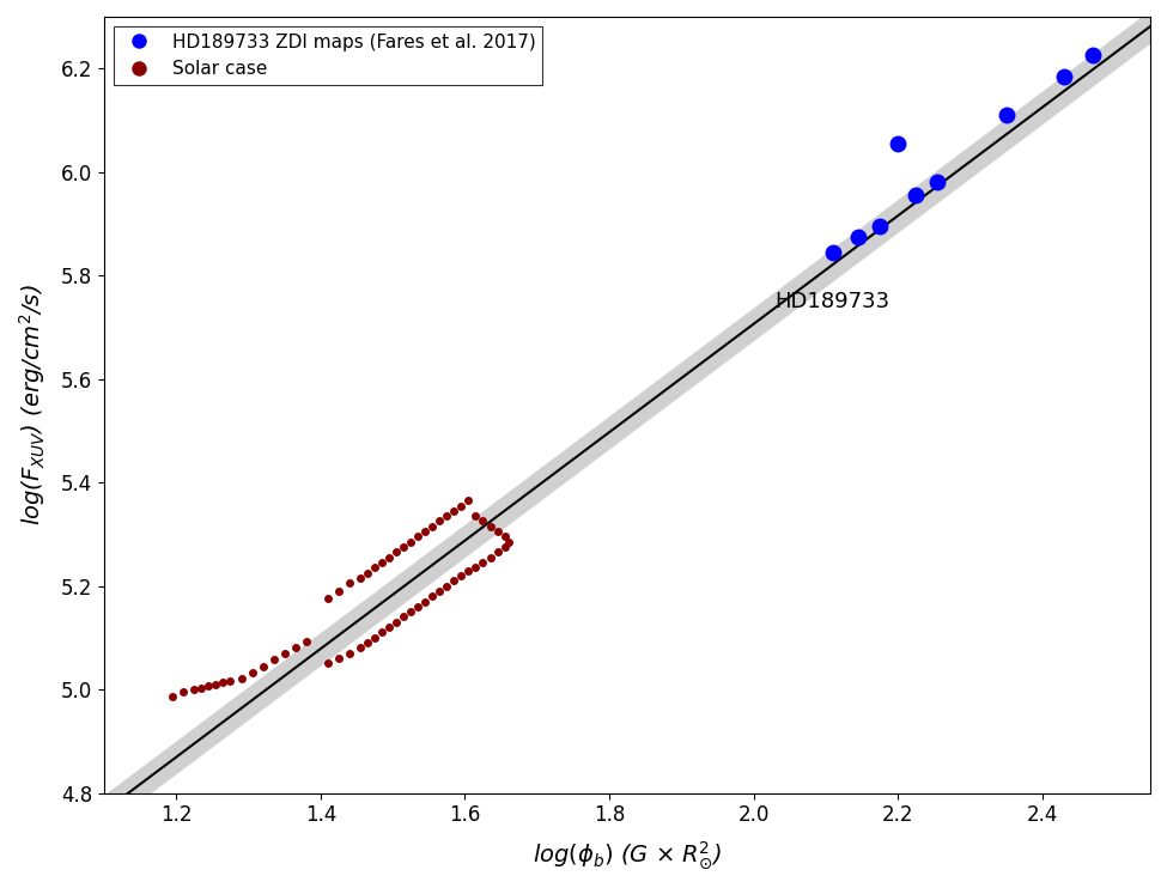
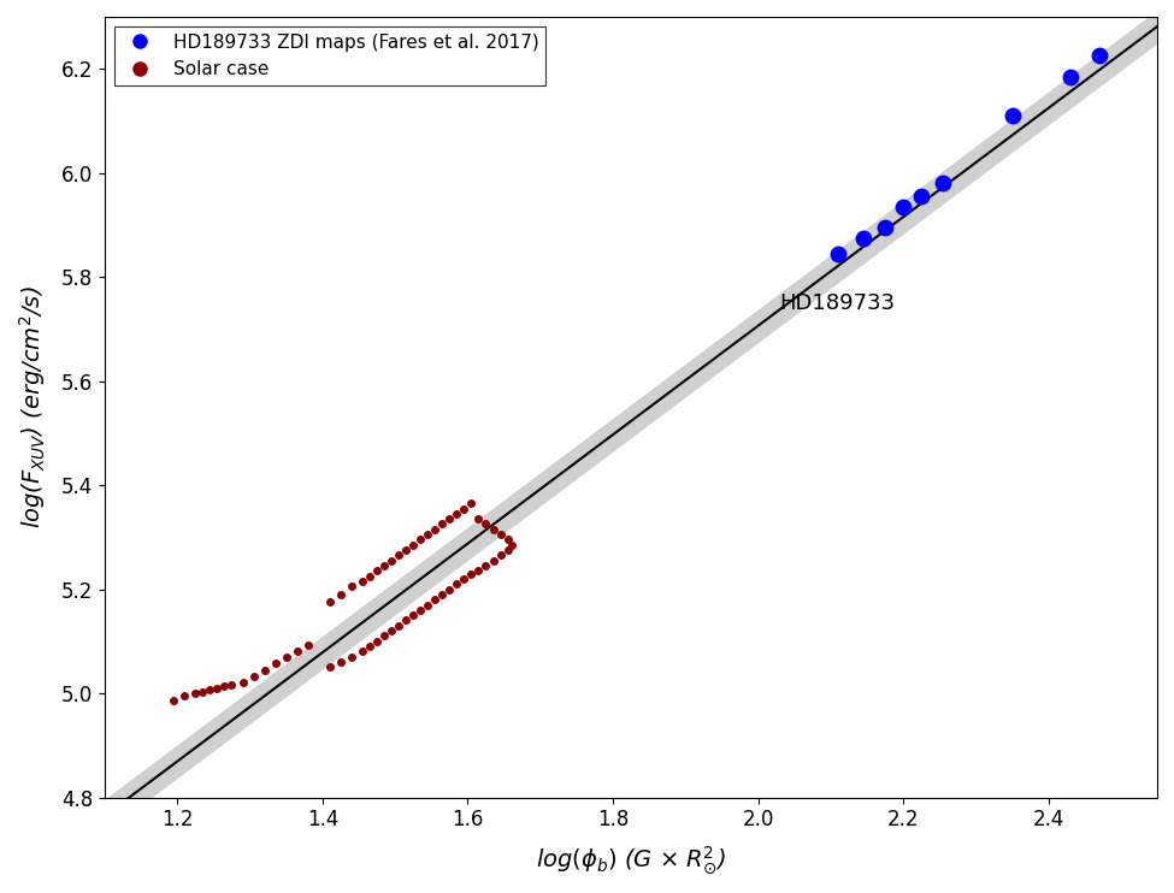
HD189733 ZDI maps (Fares et al. 2017)/2.2: 6.055 -> 5.935
